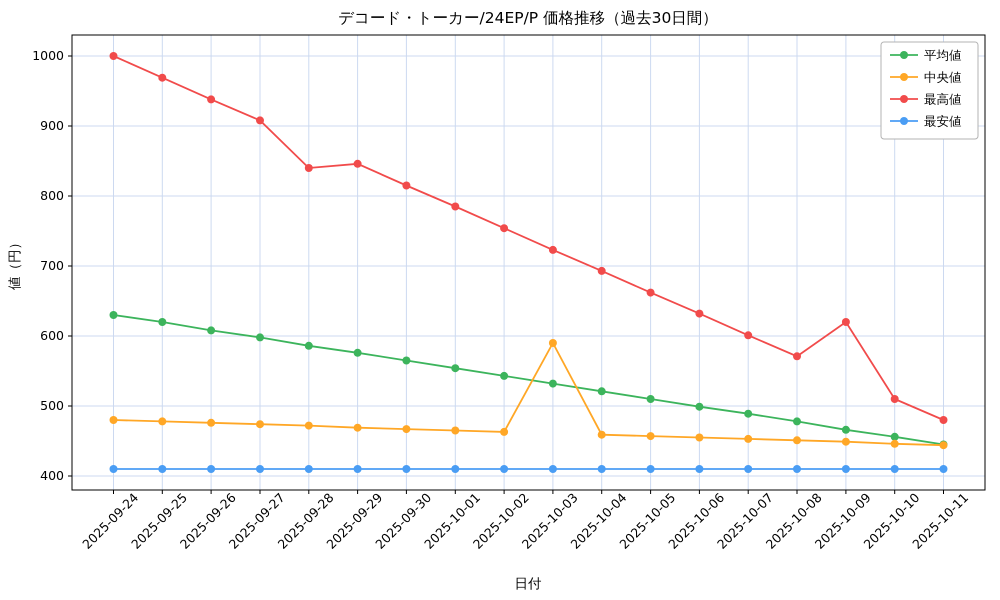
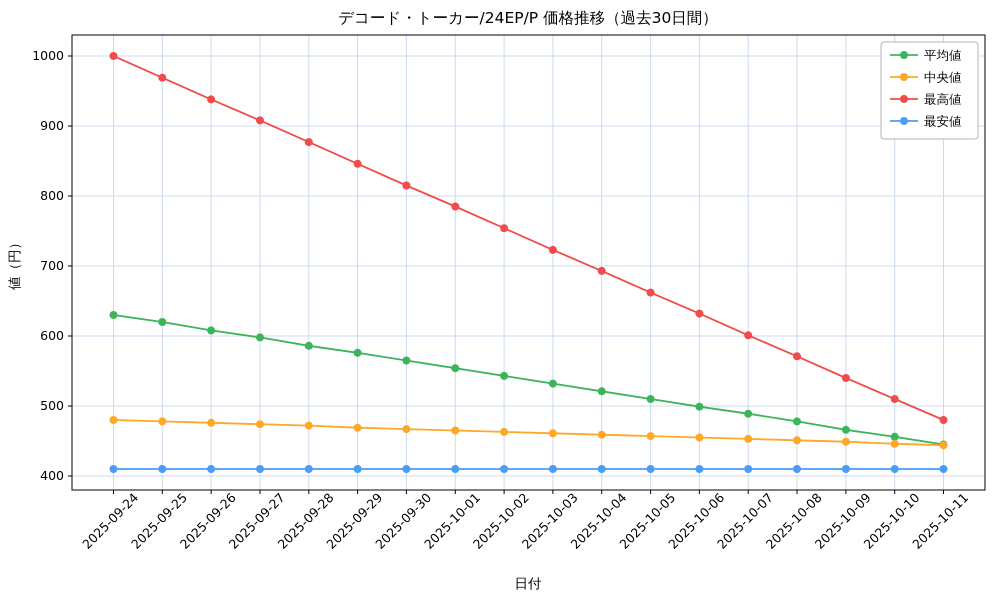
最高値/2025-09-28: 840 -> 880
中央値/2025-10-03: 590 -> 460
最高値/2025-10-09: 620 -> 540
